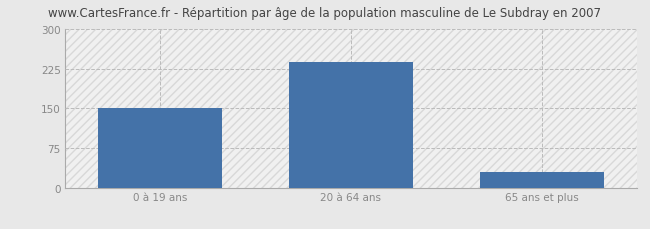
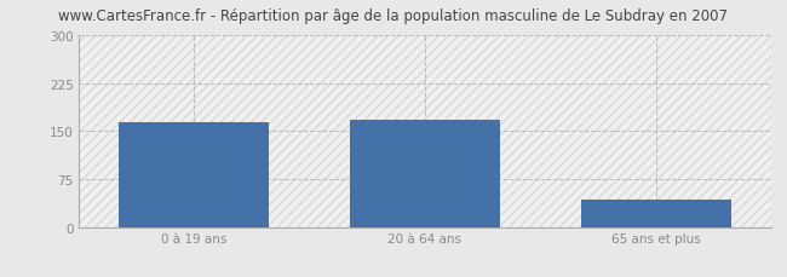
0 à 19 ans: 150 -> 164
20 à 64 ans: 237 -> 168
65 ans et plus: 30 -> 42
